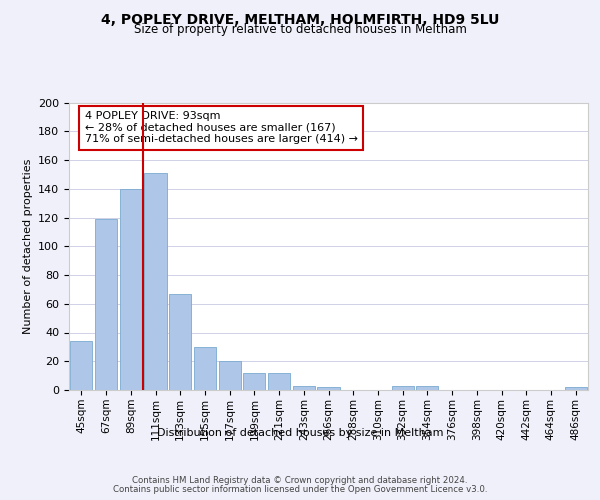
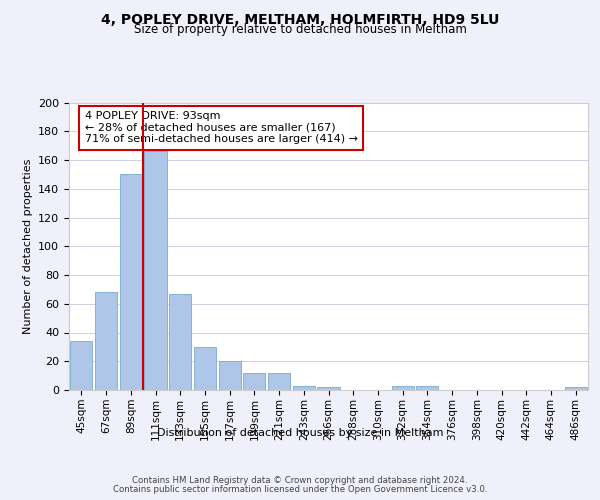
67sqm: 119 -> 68
89sqm: 140 -> 150
111sqm: 151 -> 166
